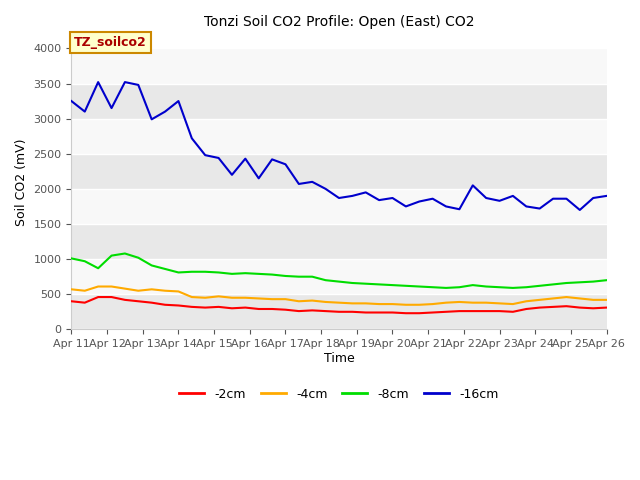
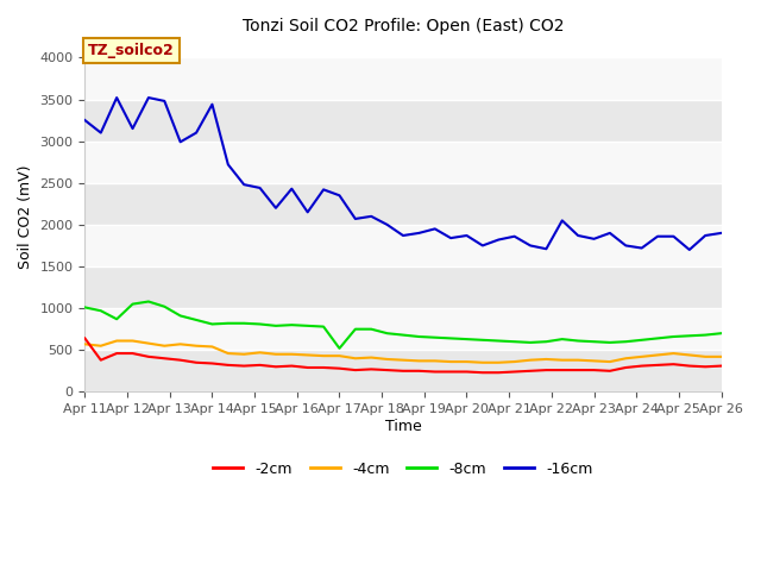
-2cm/Apr 11: 400 -> 640
-16cm/Apr 14: 3250 -> 3440
-8cm/Apr 17: 760 -> 520
